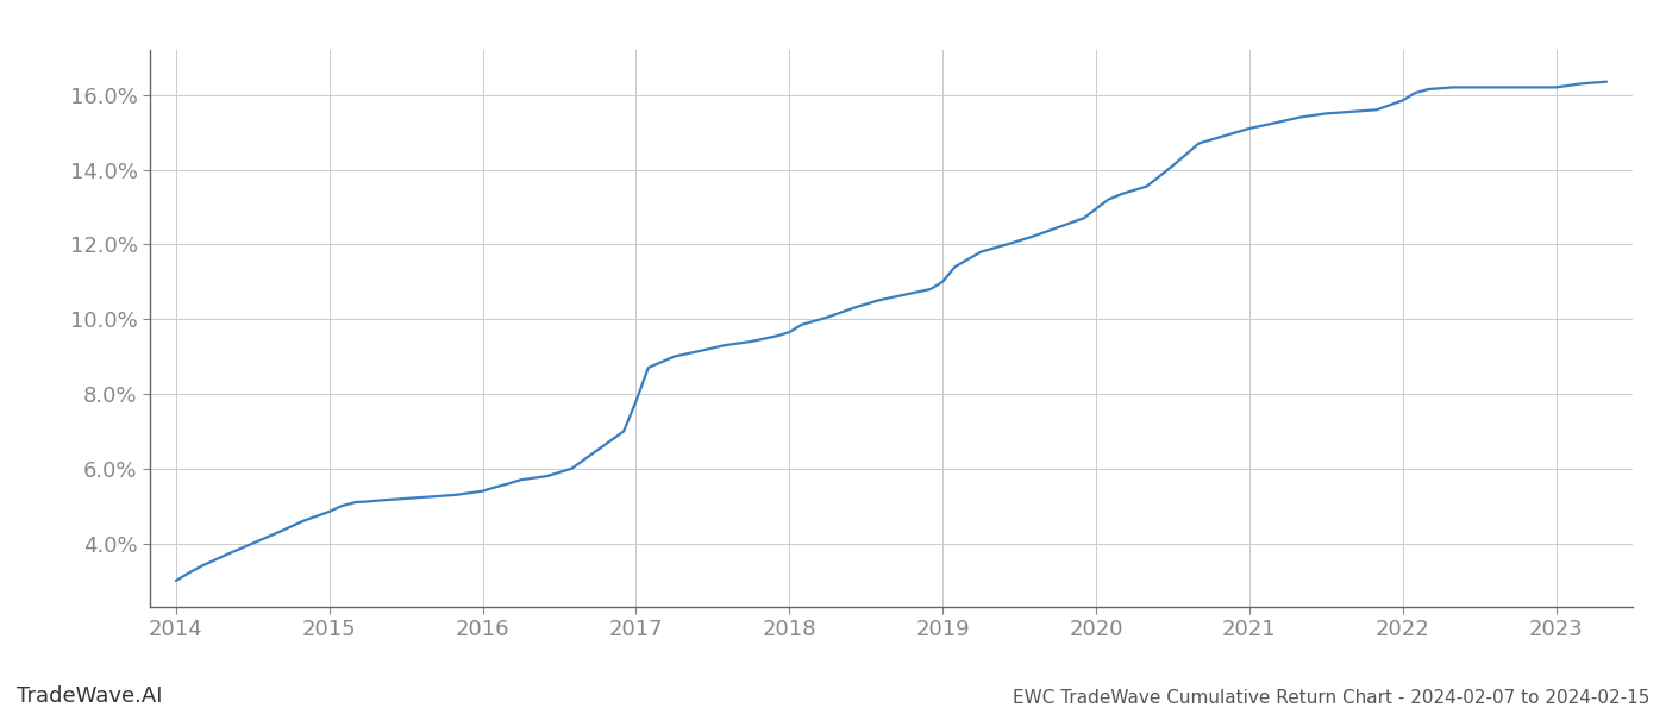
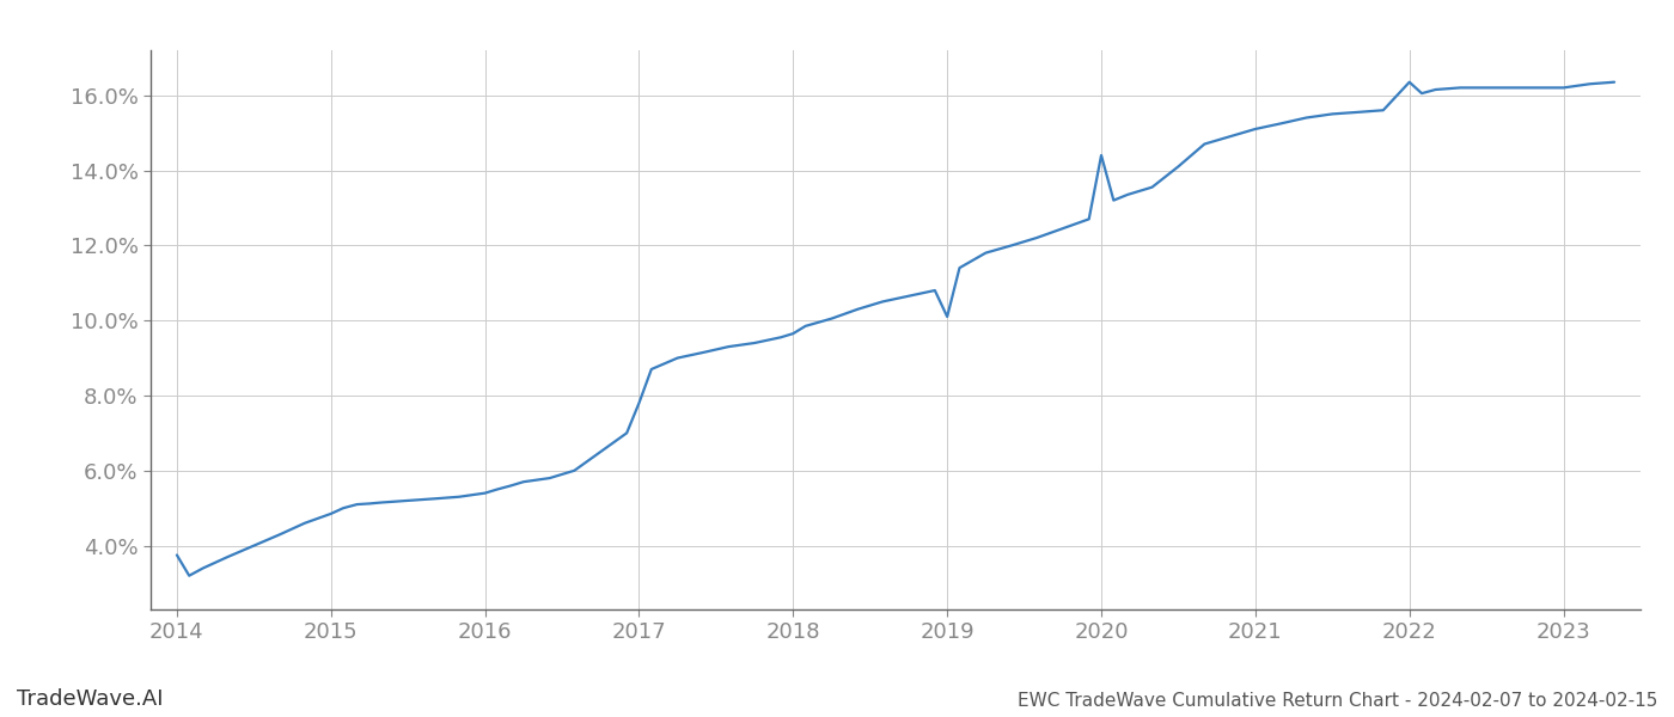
2014: 3.00% -> 3.75%
2019: 11.00% -> 10.10%
2020: 12.95% -> 14.40%
2022: 15.85% -> 16.35%
